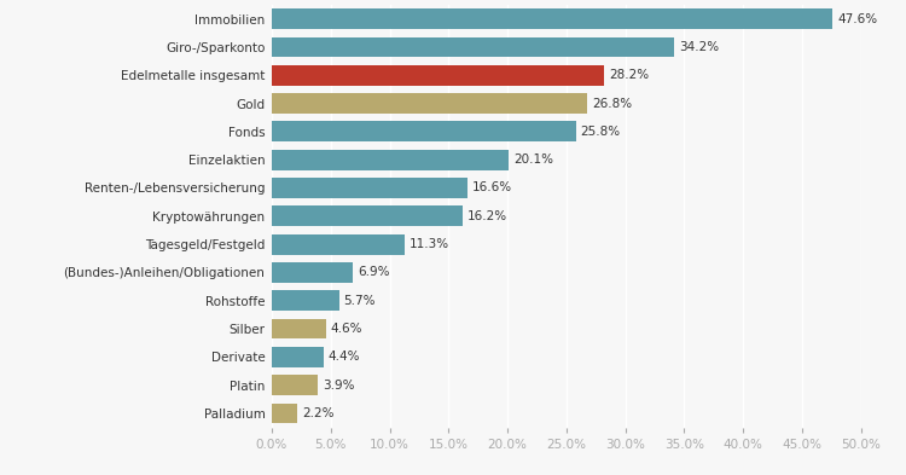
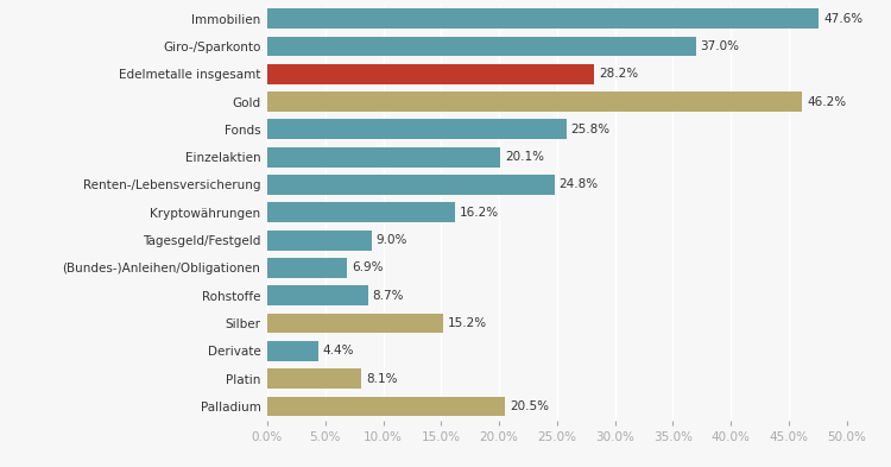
Giro-/Sparkonto: 34.2% -> 37.0%
Gold: 26.8% -> 46.2%
Renten-/Lebensversicherung: 16.6% -> 24.8%
Tagesgeld/Festgeld: 11.3% -> 9.0%
Rohstoffe: 5.7% -> 8.7%
Silber: 4.6% -> 15.2%
Platin: 3.9% -> 8.1%
Palladium: 2.2% -> 20.5%
